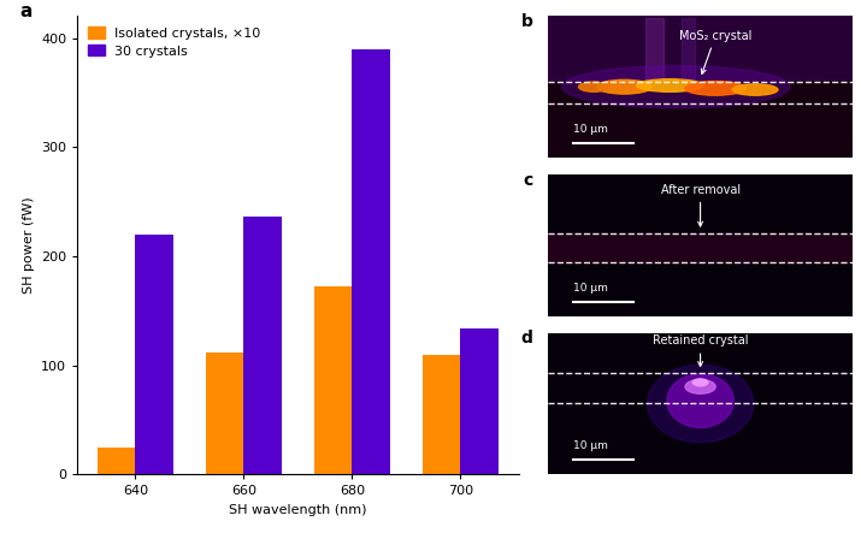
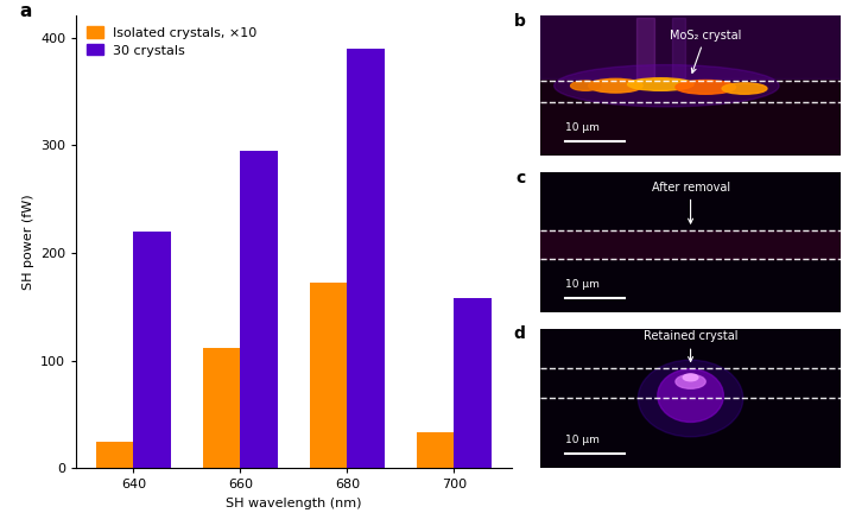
30 crystals/660: 236 -> 295
Isolated crystals, ×10/700: 110 -> 33
30 crystals/700: 134 -> 158
